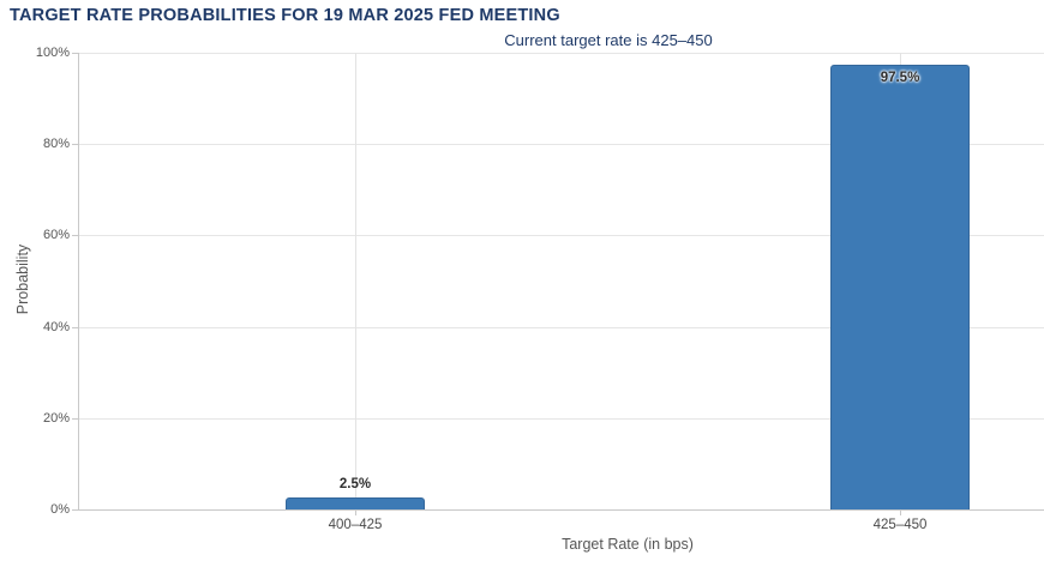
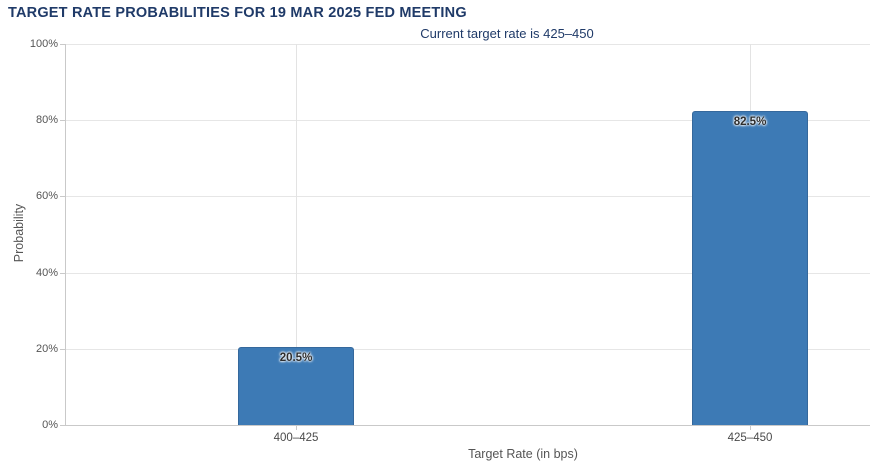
400–425: 2.5% -> 20.5%
425–450: 97.5% -> 82.5%
